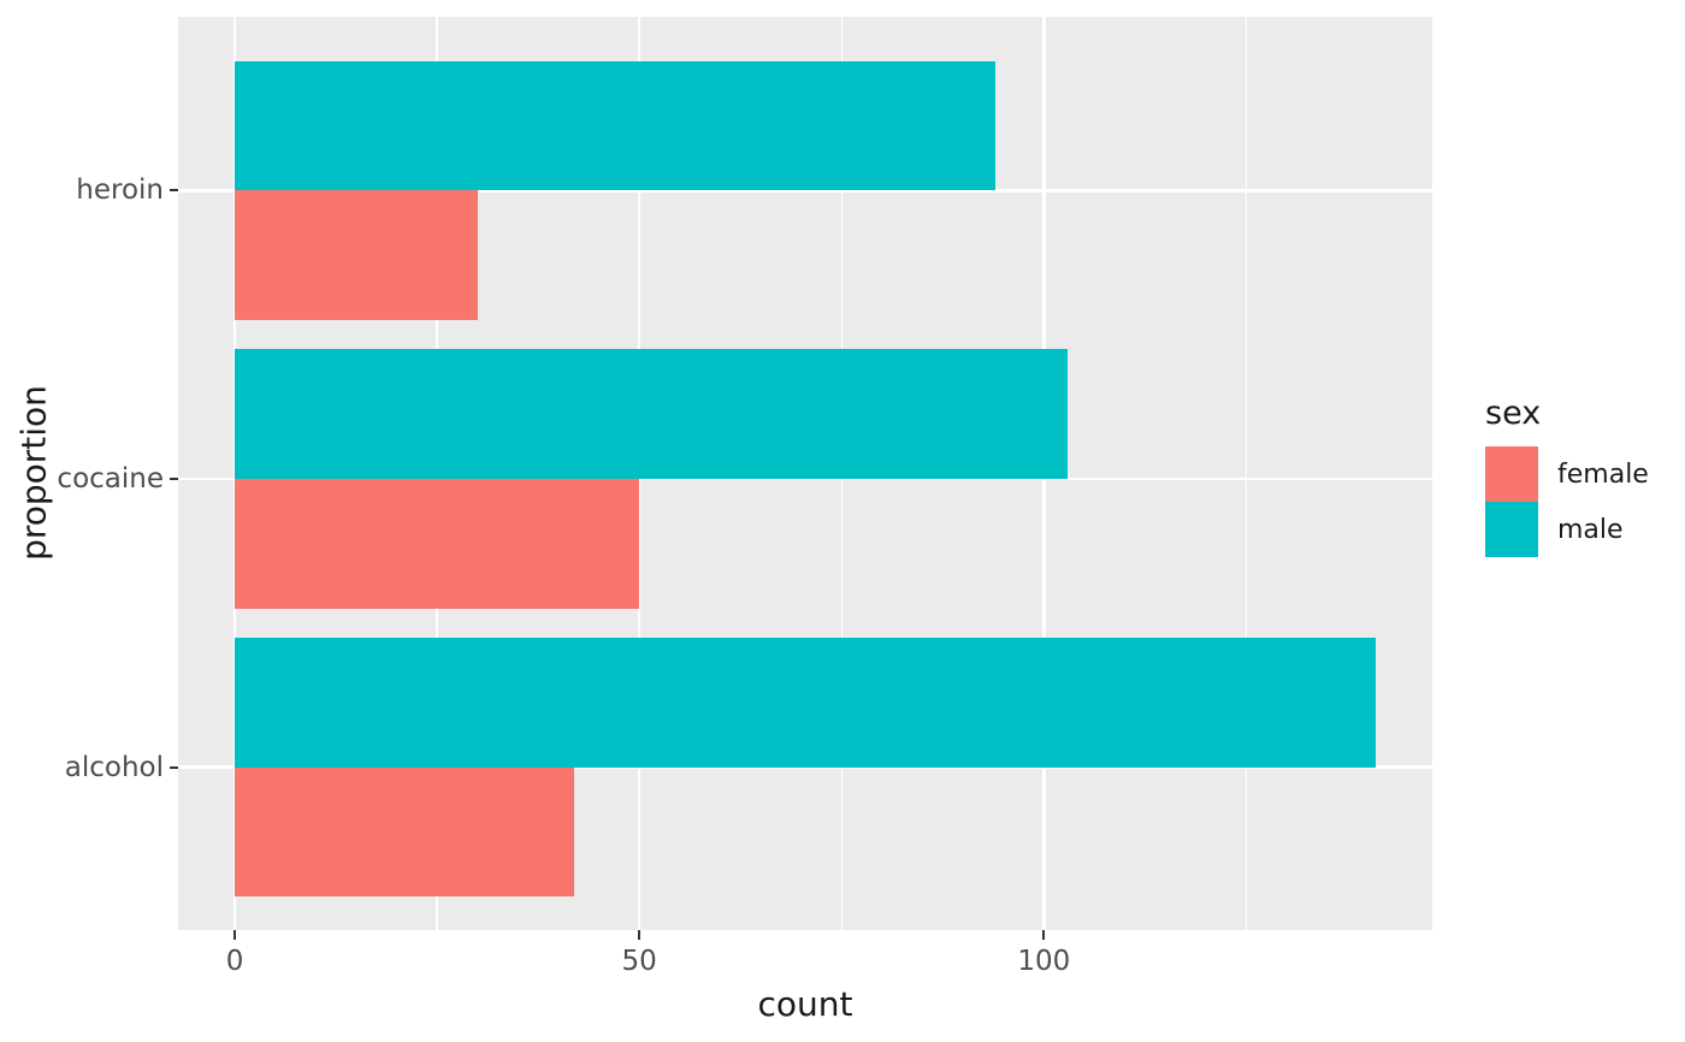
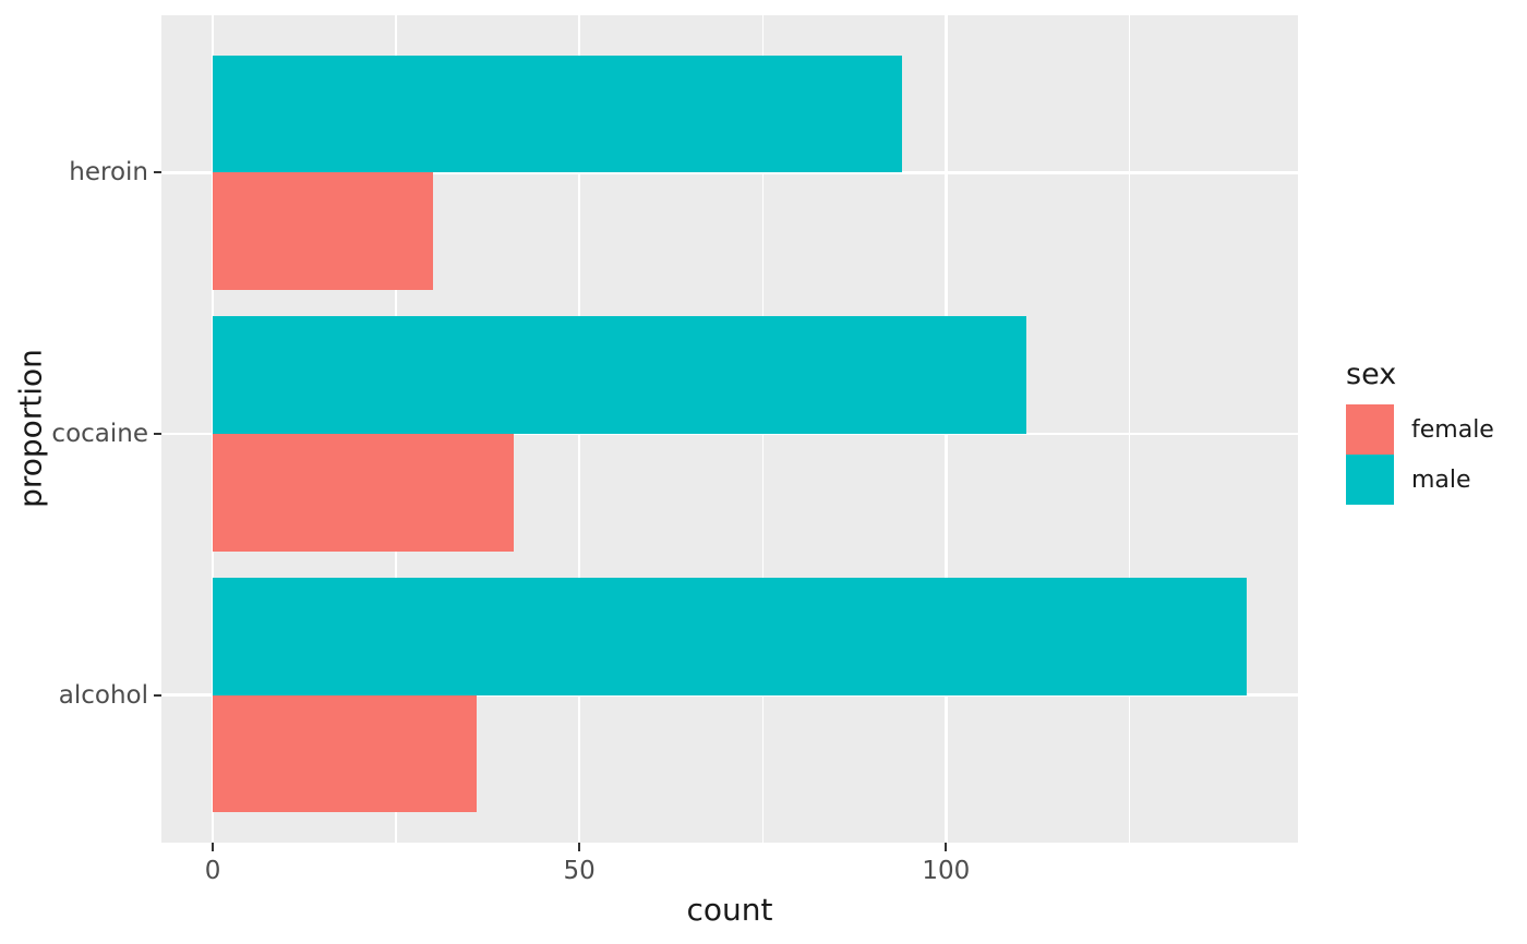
male/cocaine: 103 -> 111
female/cocaine: 50 -> 41
female/alcohol: 42 -> 36
